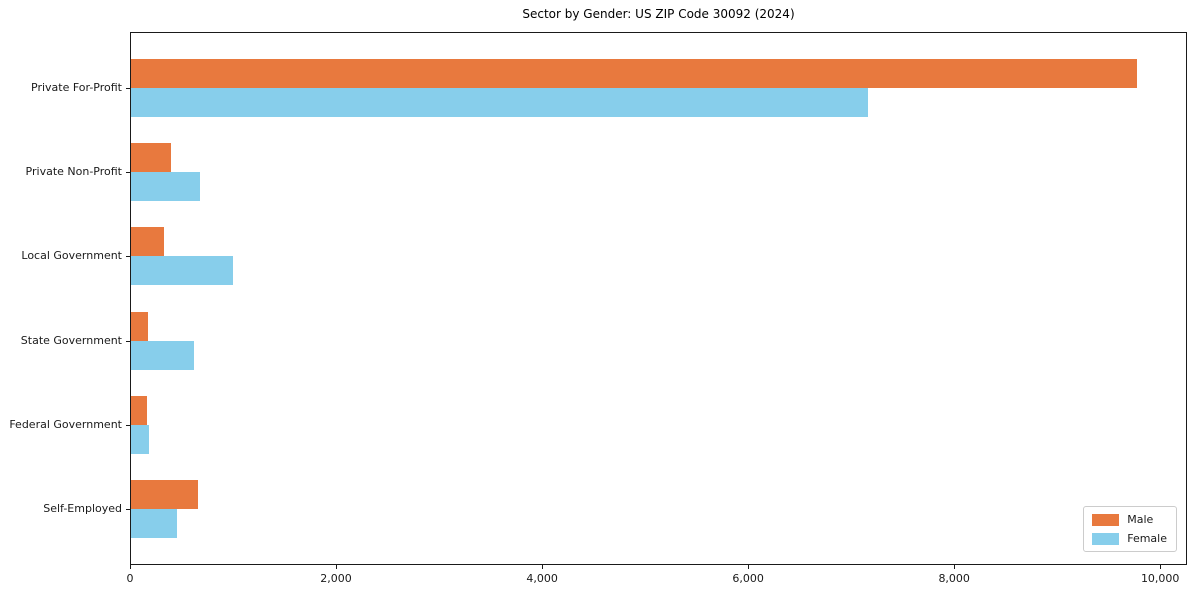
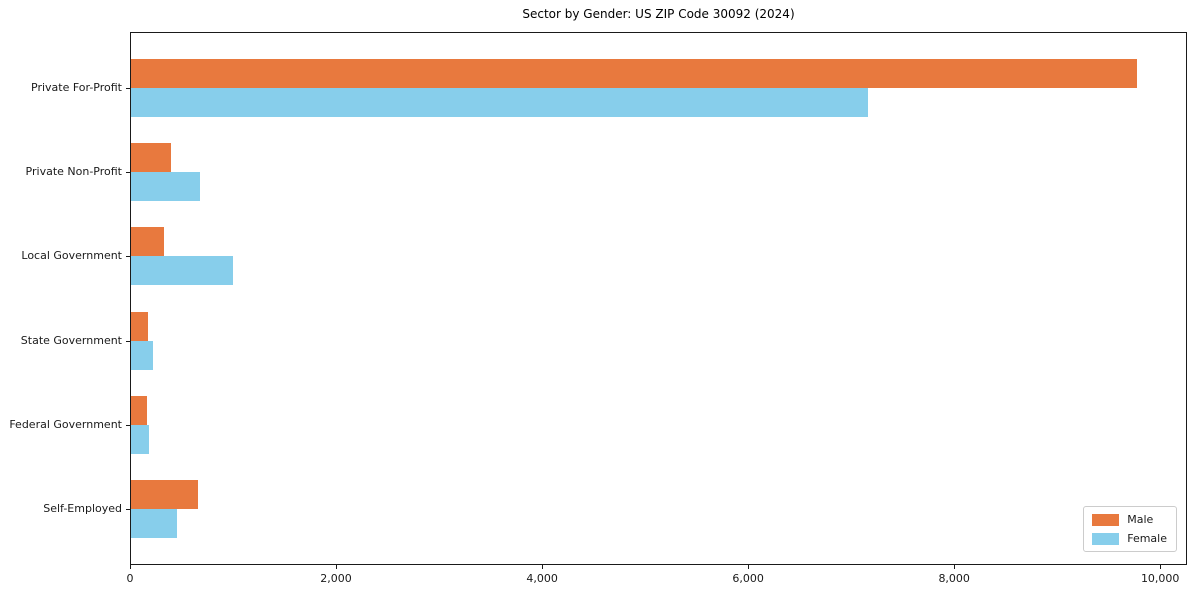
Female/State Government: 610 -> 220
